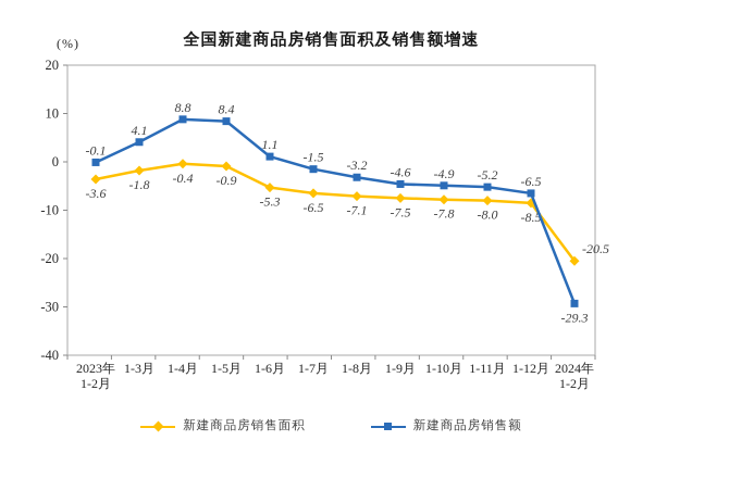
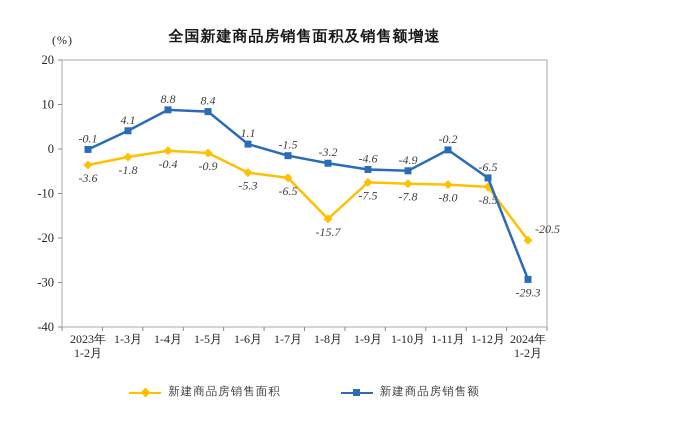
新建商品房销售面积/1-8月: -7.1 -> -15.7
新建商品房销售额/1-11月: -5.2 -> -0.2
